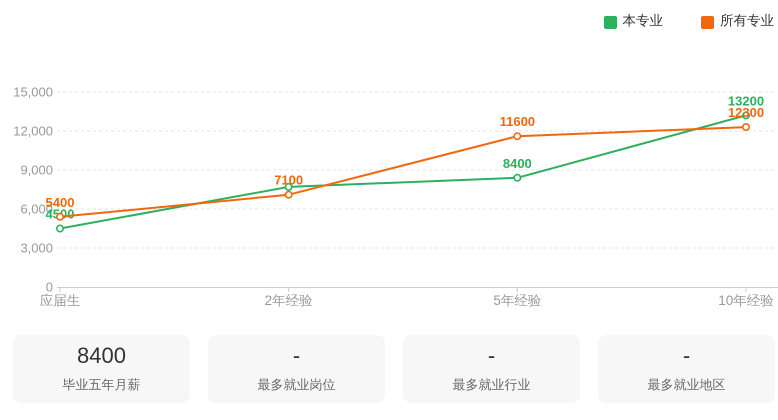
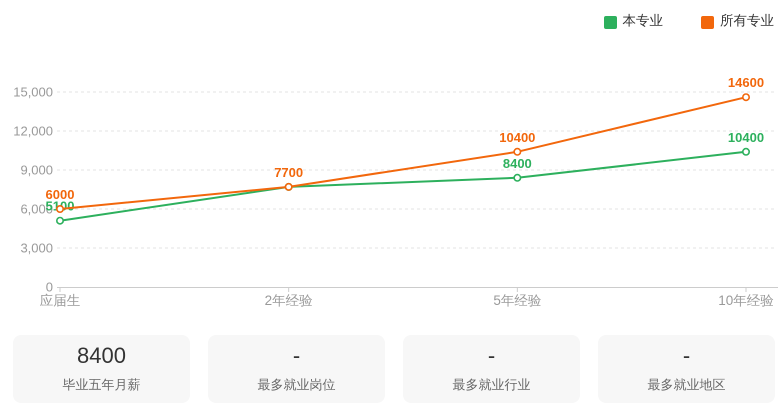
本专业/应届生: 4500 -> 5100
所有专业/应届生: 5400 -> 6000
所有专业/2年经验: 7100 -> 7700
所有专业/5年经验: 11600 -> 10400
本专业/10年经验: 13200 -> 10400
所有专业/10年经验: 12300 -> 14600
